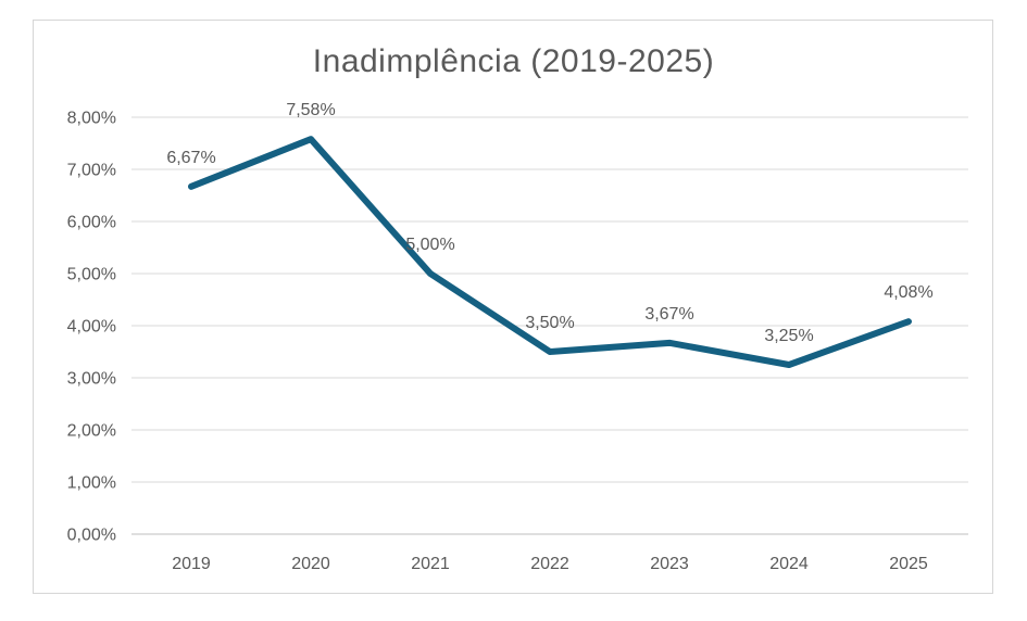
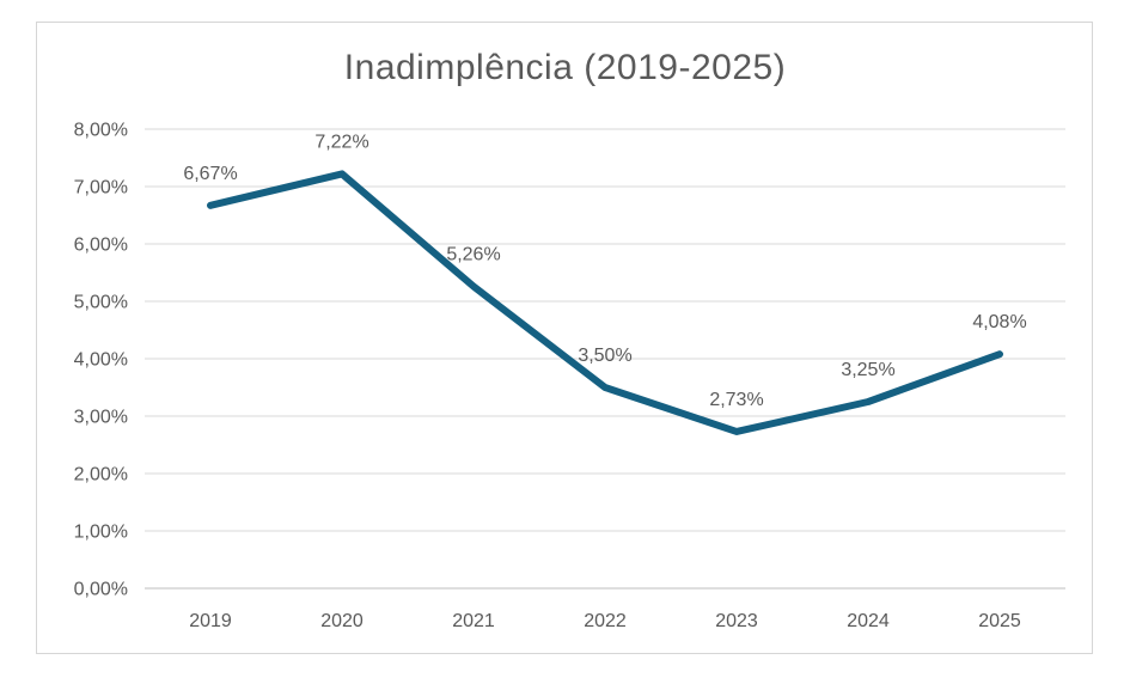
2020: 7,58% -> 7,22%
2021: 5,00% -> 5,26%
2023: 3,67% -> 2,73%
